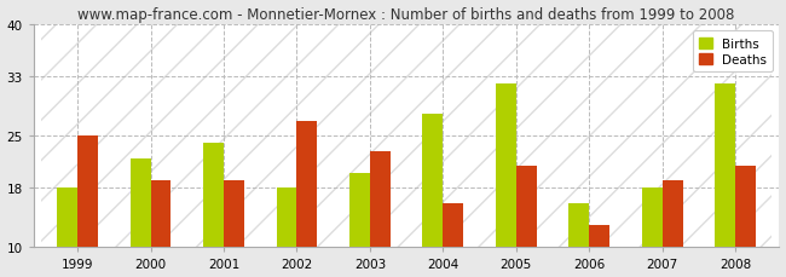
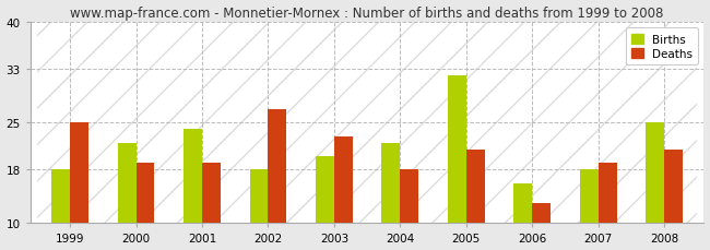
Births/2004: 28 -> 22
Deaths/2004: 16 -> 18
Births/2008: 32 -> 25
